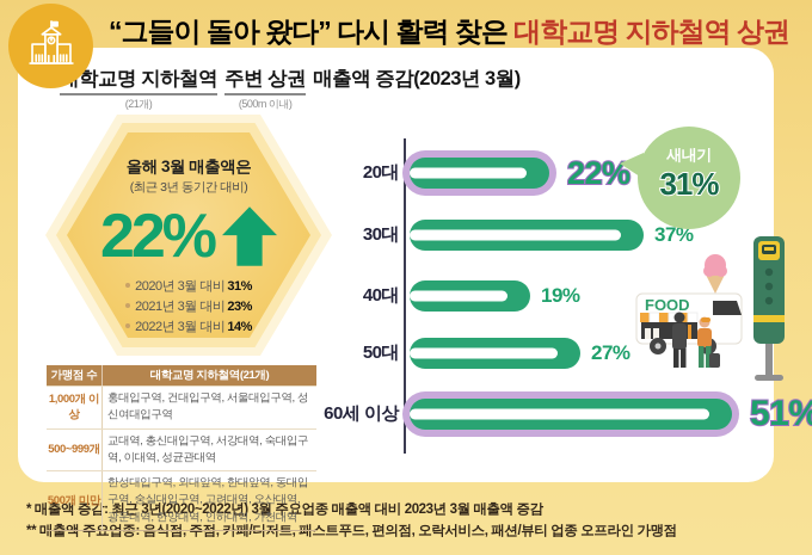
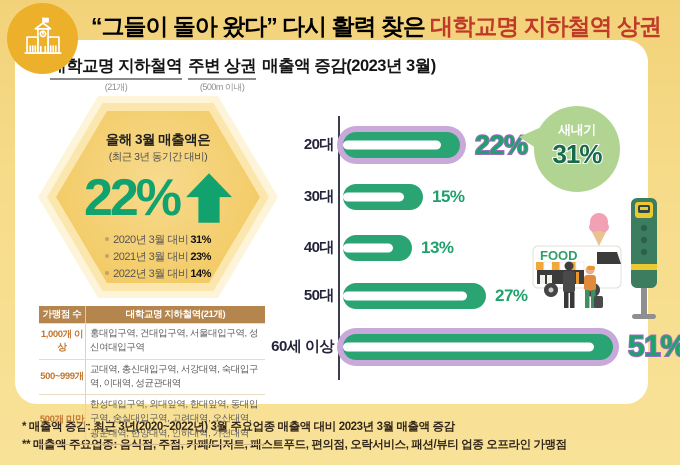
30대: 37% -> 15%
40대: 19% -> 13%
